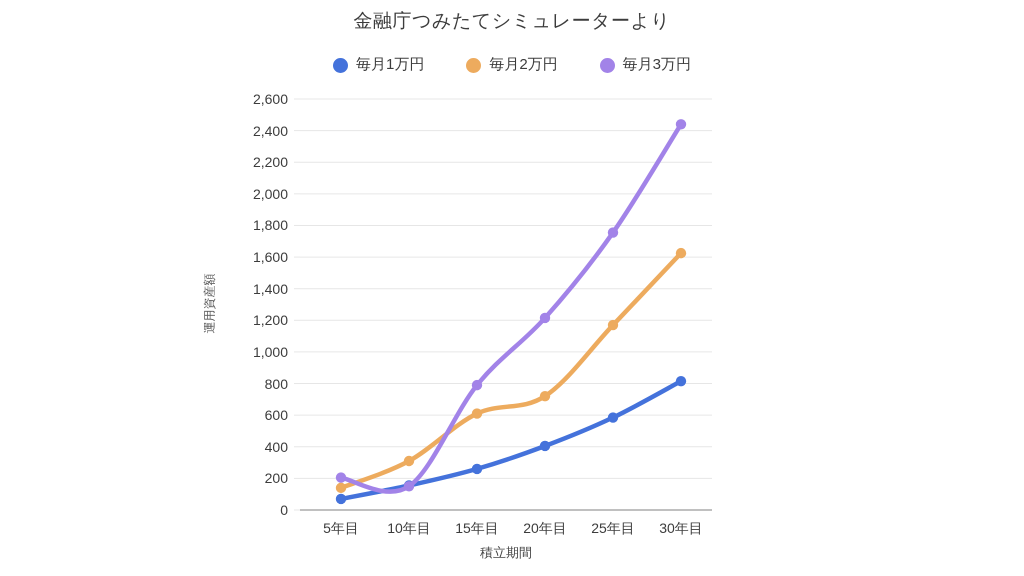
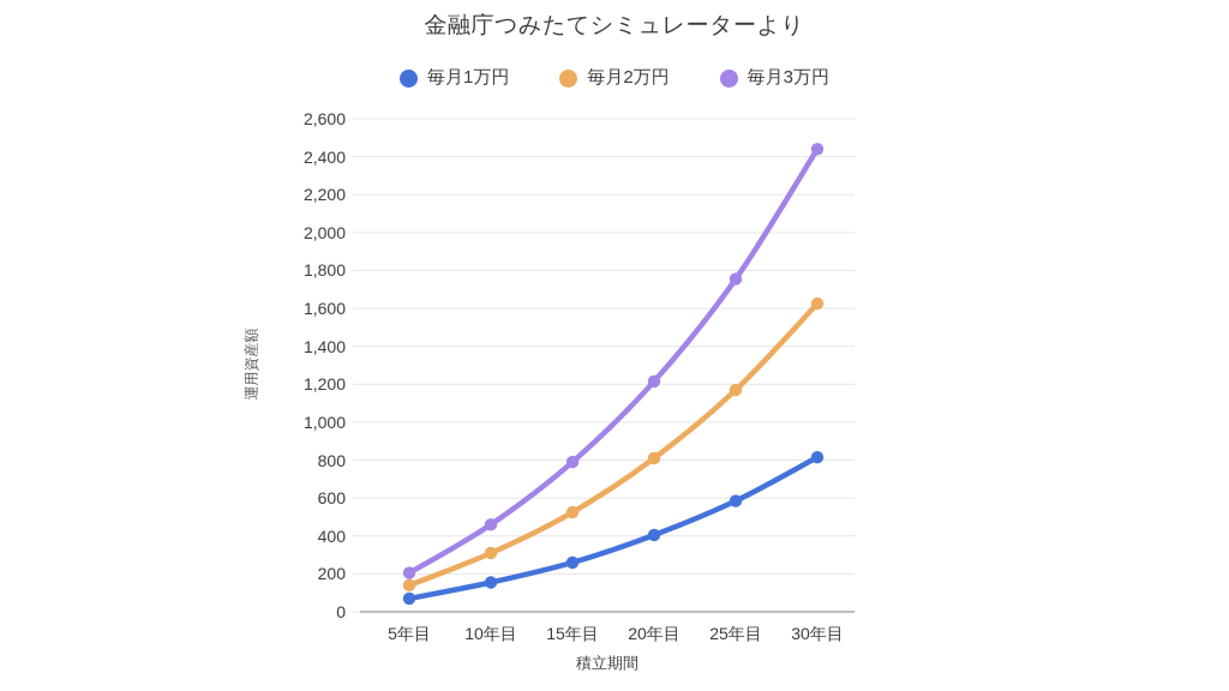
毎月3万円/10年目: 150 -> 460
毎月2万円/15年目: 610 -> 520
毎月2万円/20年目: 720 -> 810
